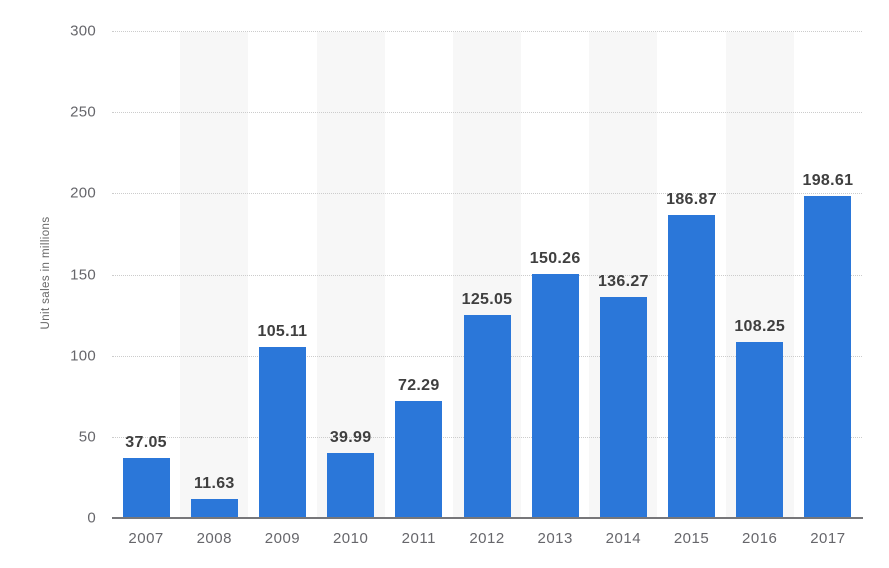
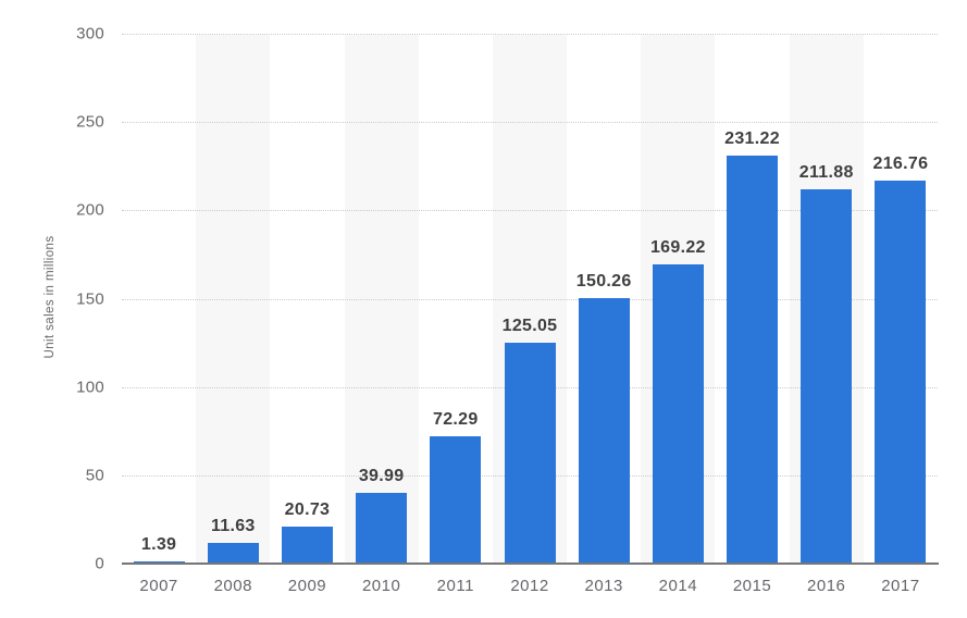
2007: 37.05 -> 1.39
2009: 105.11 -> 20.73
2014: 136.27 -> 169.22
2015: 186.87 -> 231.22
2016: 108.25 -> 211.88
2017: 198.61 -> 216.76
